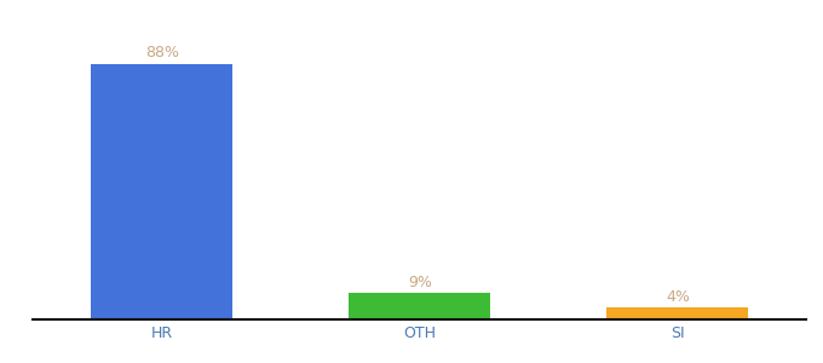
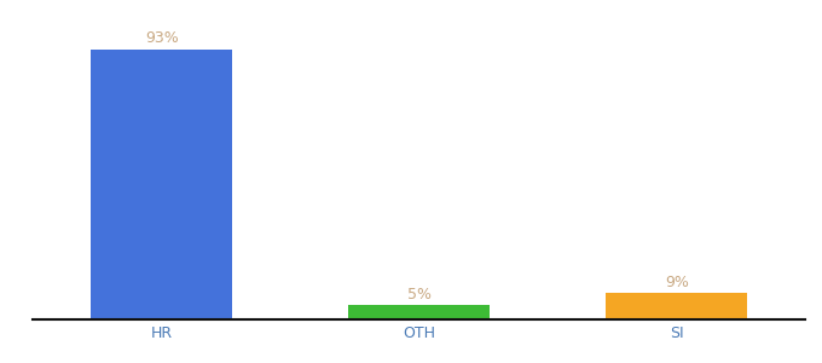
HR: 88% -> 93%
OTH: 9% -> 5%
SI: 4% -> 9%
